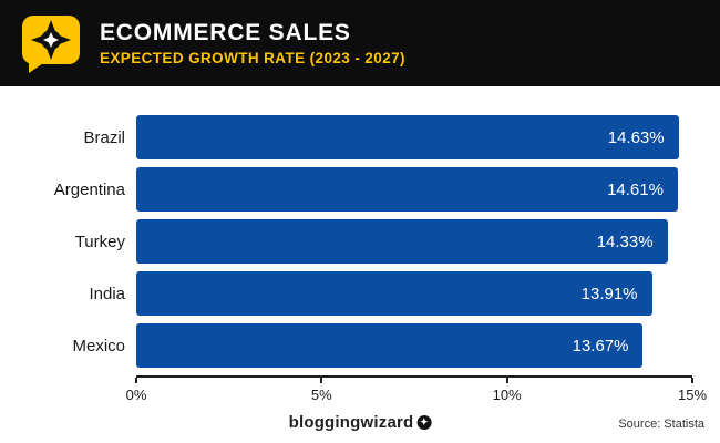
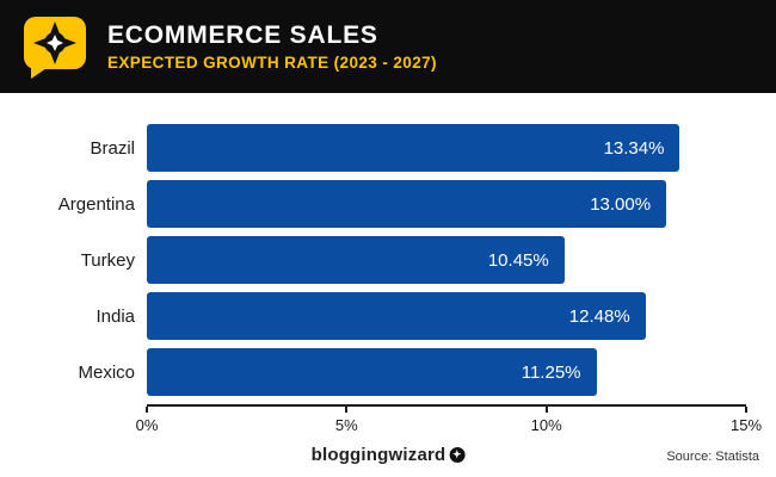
Brazil: 14.63% -> 13.34%
Argentina: 14.61% -> 13.00%
Turkey: 14.33% -> 10.45%
India: 13.91% -> 12.48%
Mexico: 13.67% -> 11.25%
